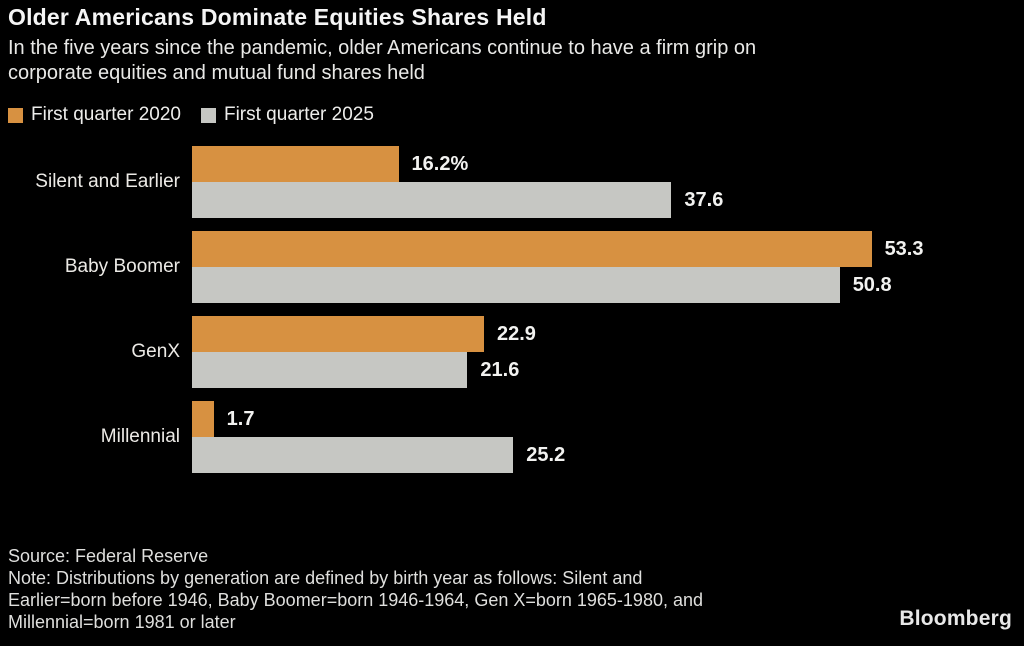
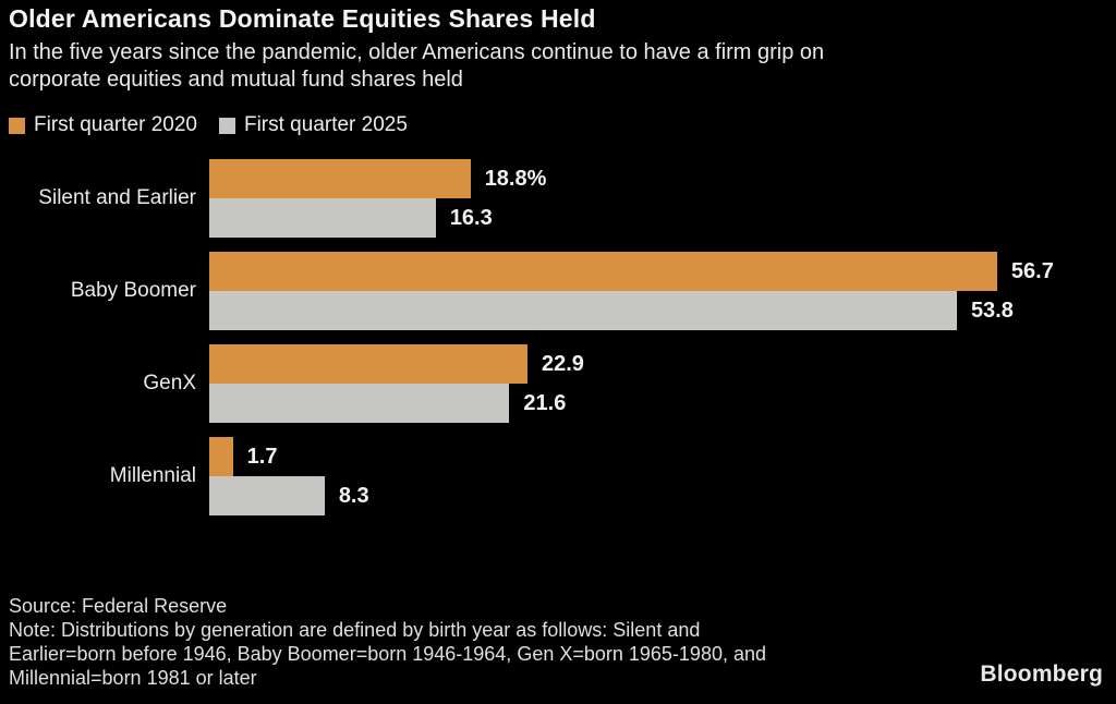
First quarter 2020/Silent and Earlier: 16.2% -> 18.8%
First quarter 2025/Silent and Earlier: 37.6 -> 16.3
First quarter 2020/Baby Boomer: 53.3 -> 56.7
First quarter 2025/Baby Boomer: 50.8 -> 53.8
First quarter 2025/Millennial: 25.2 -> 8.3
